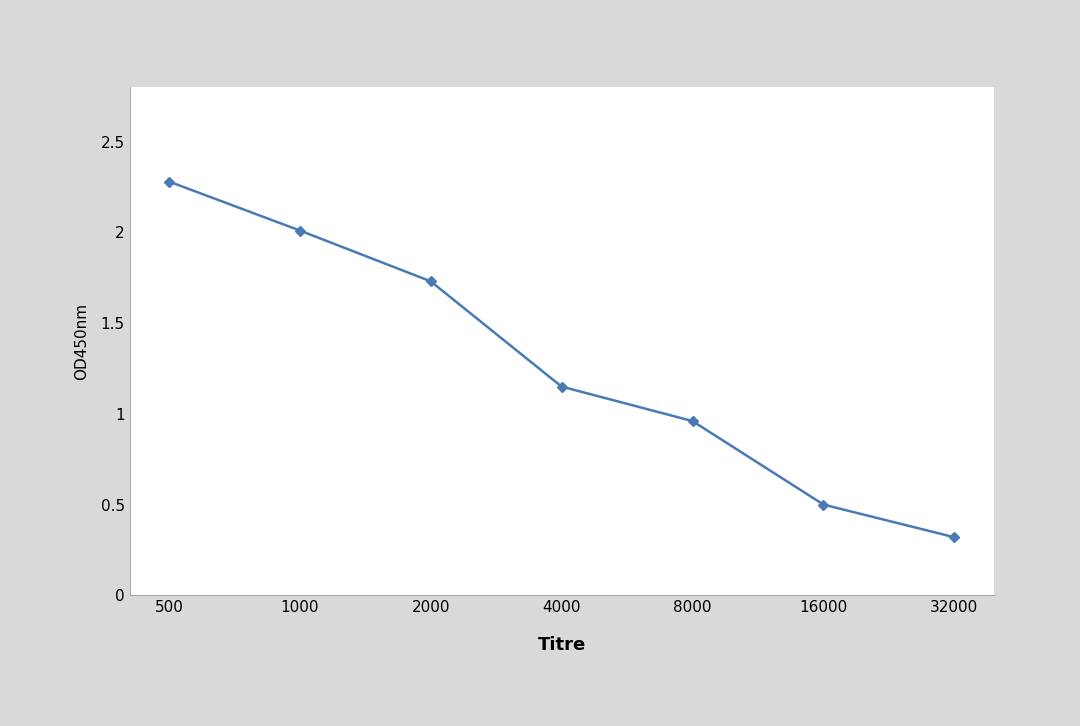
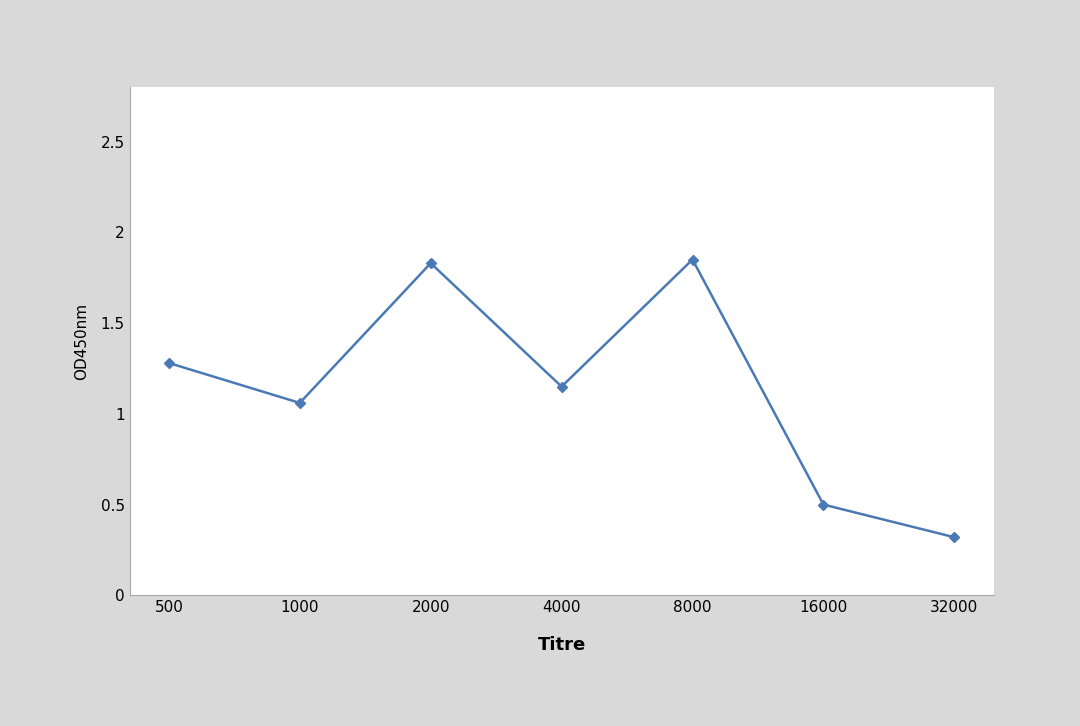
500: 2.28 -> 1.28
1000: 2.01 -> 1.06
2000: 1.73 -> 1.83
8000: 0.96 -> 1.85
